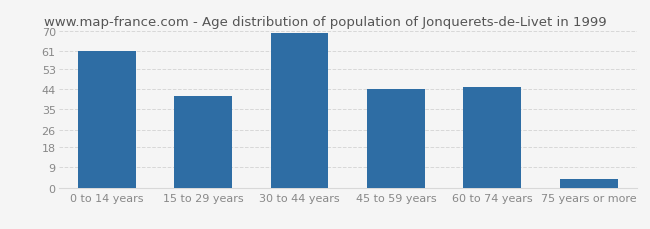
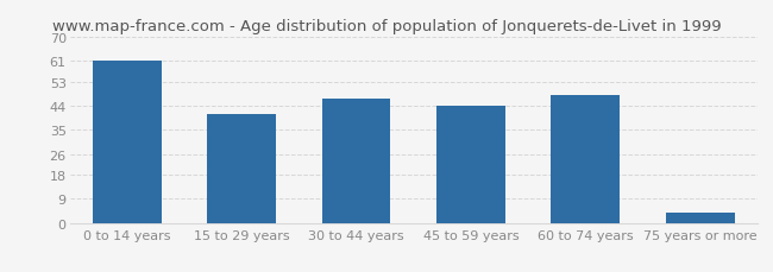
30 to 44 years: 69 -> 47
60 to 74 years: 45 -> 48
